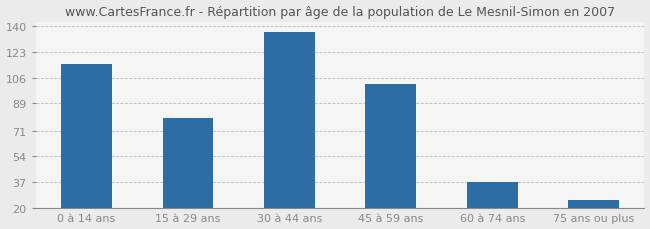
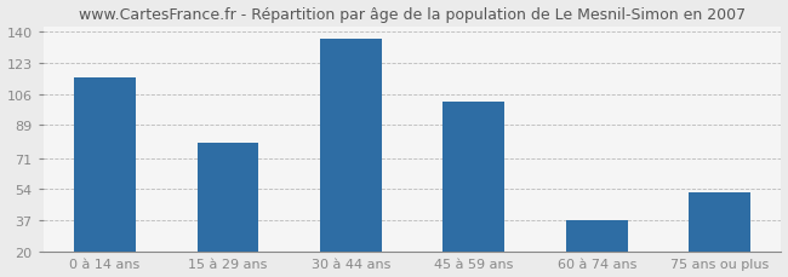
75 ans ou plus: 25 -> 52
